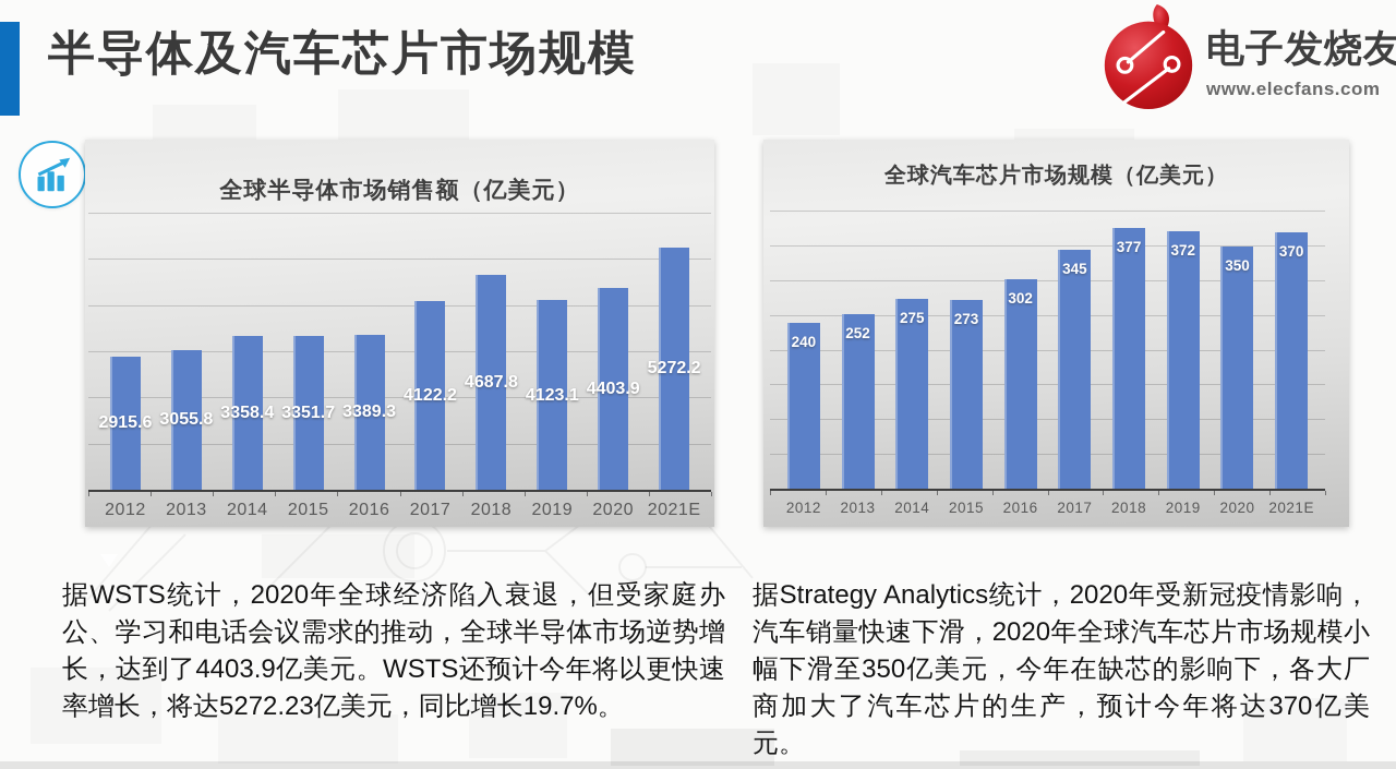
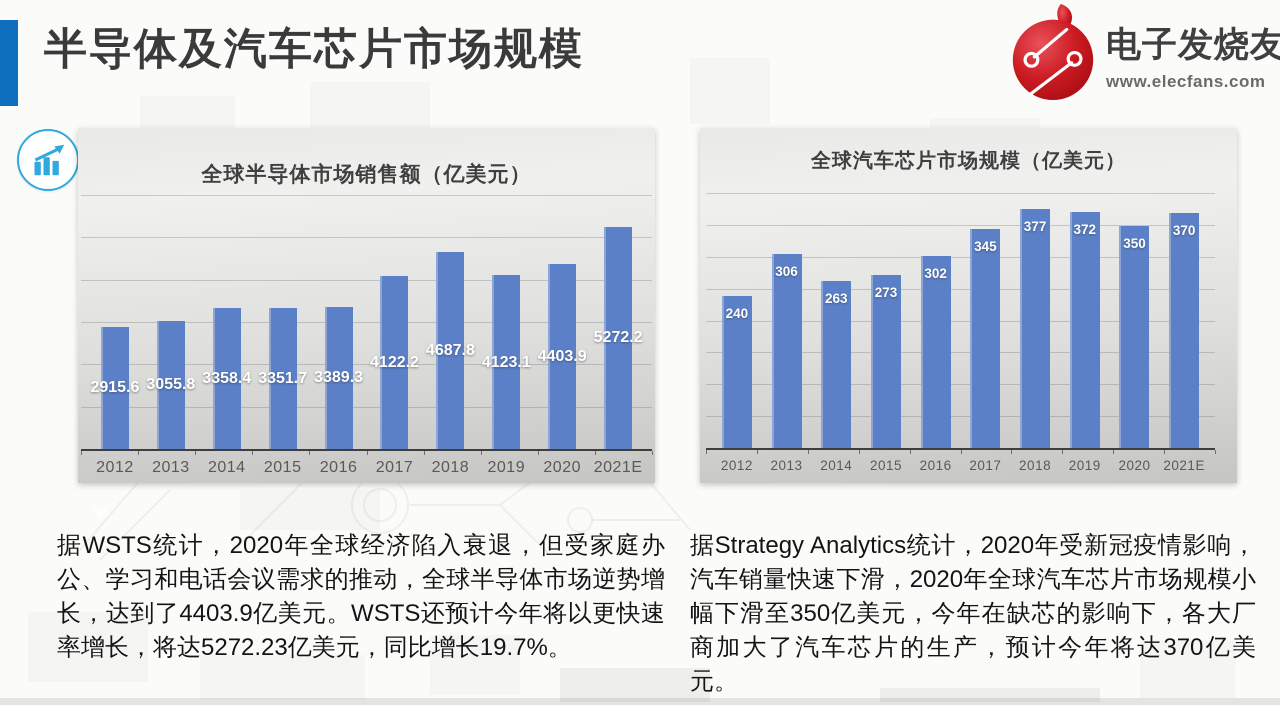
全球汽车芯片市场规模（亿美元）/2013: 252 -> 306
全球汽车芯片市场规模（亿美元）/2014: 275 -> 263
